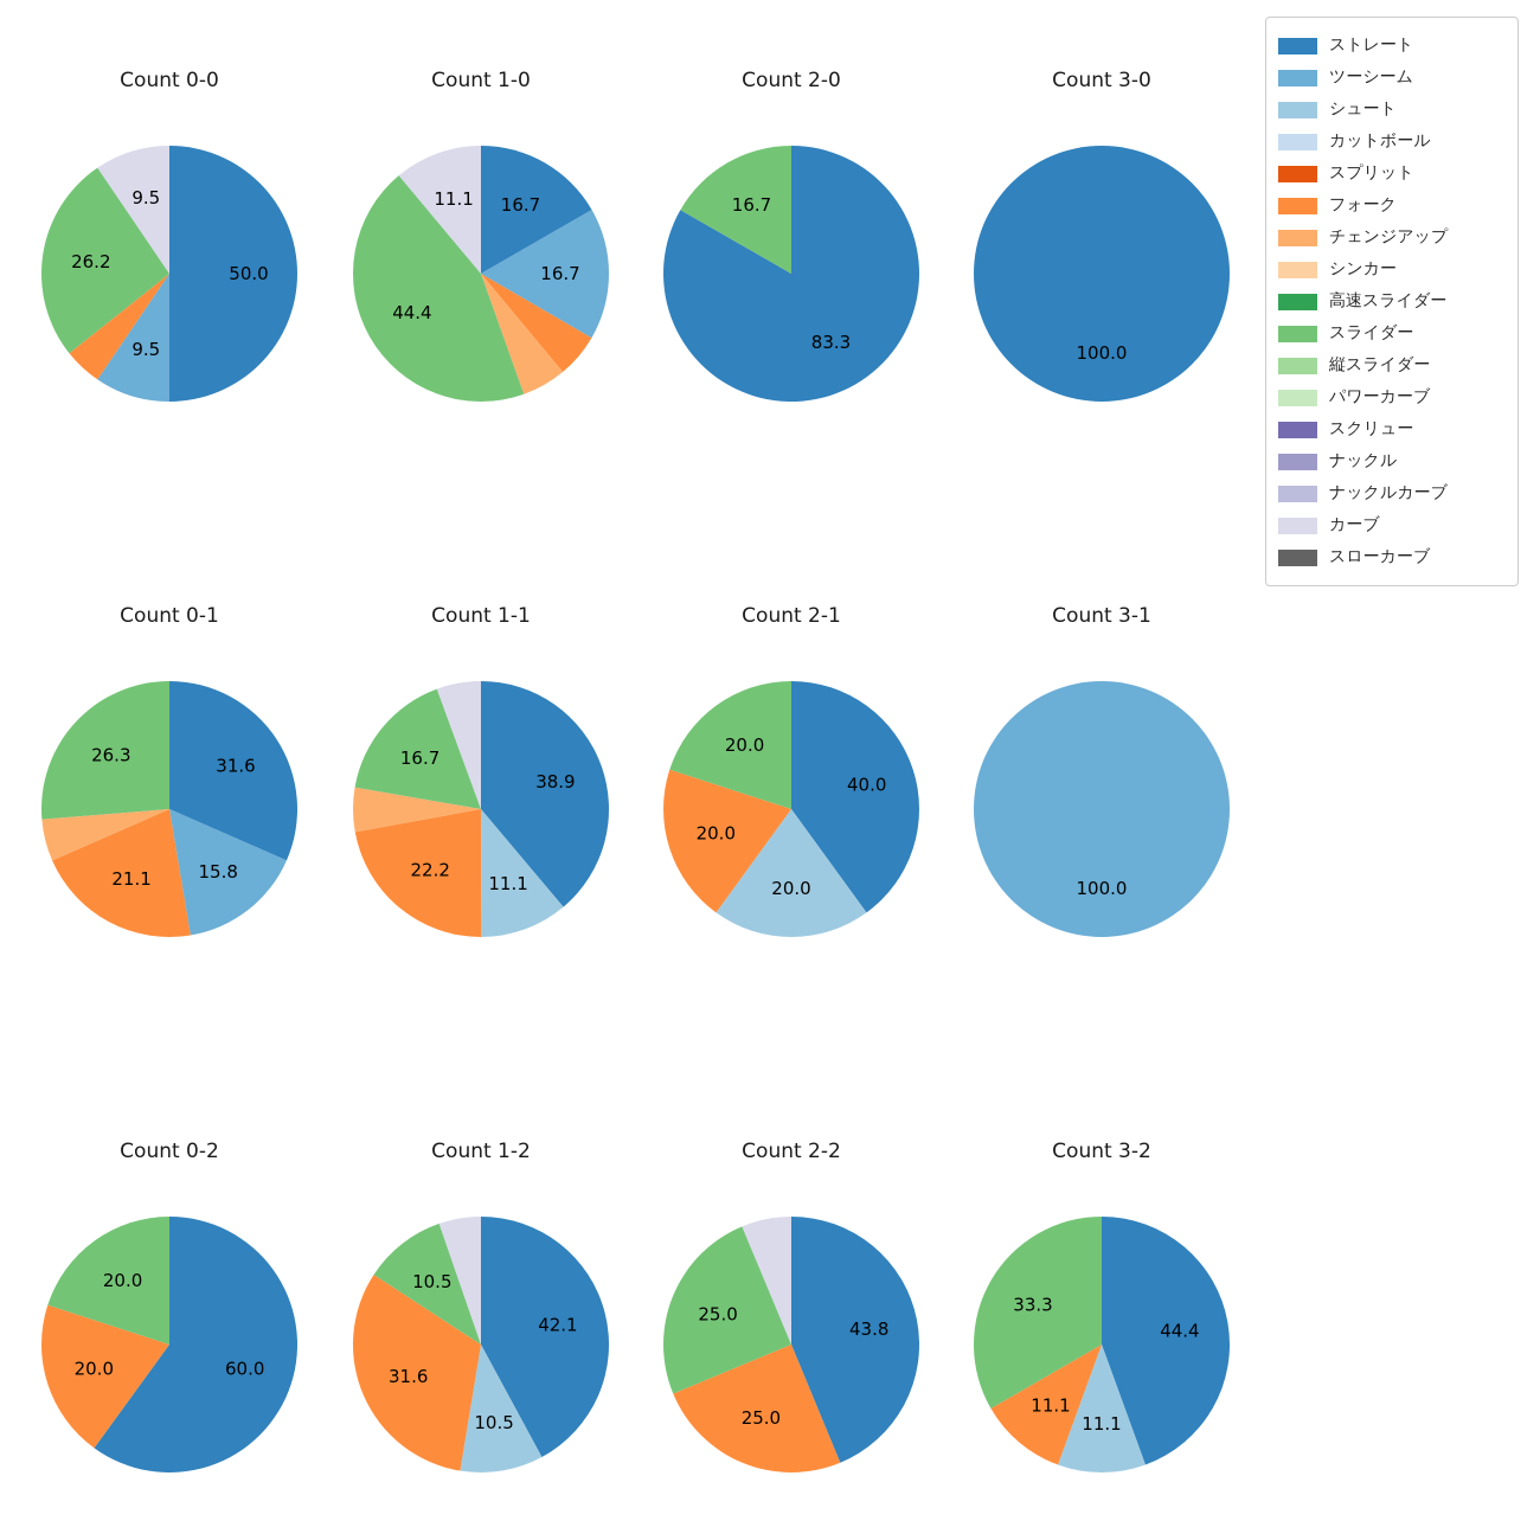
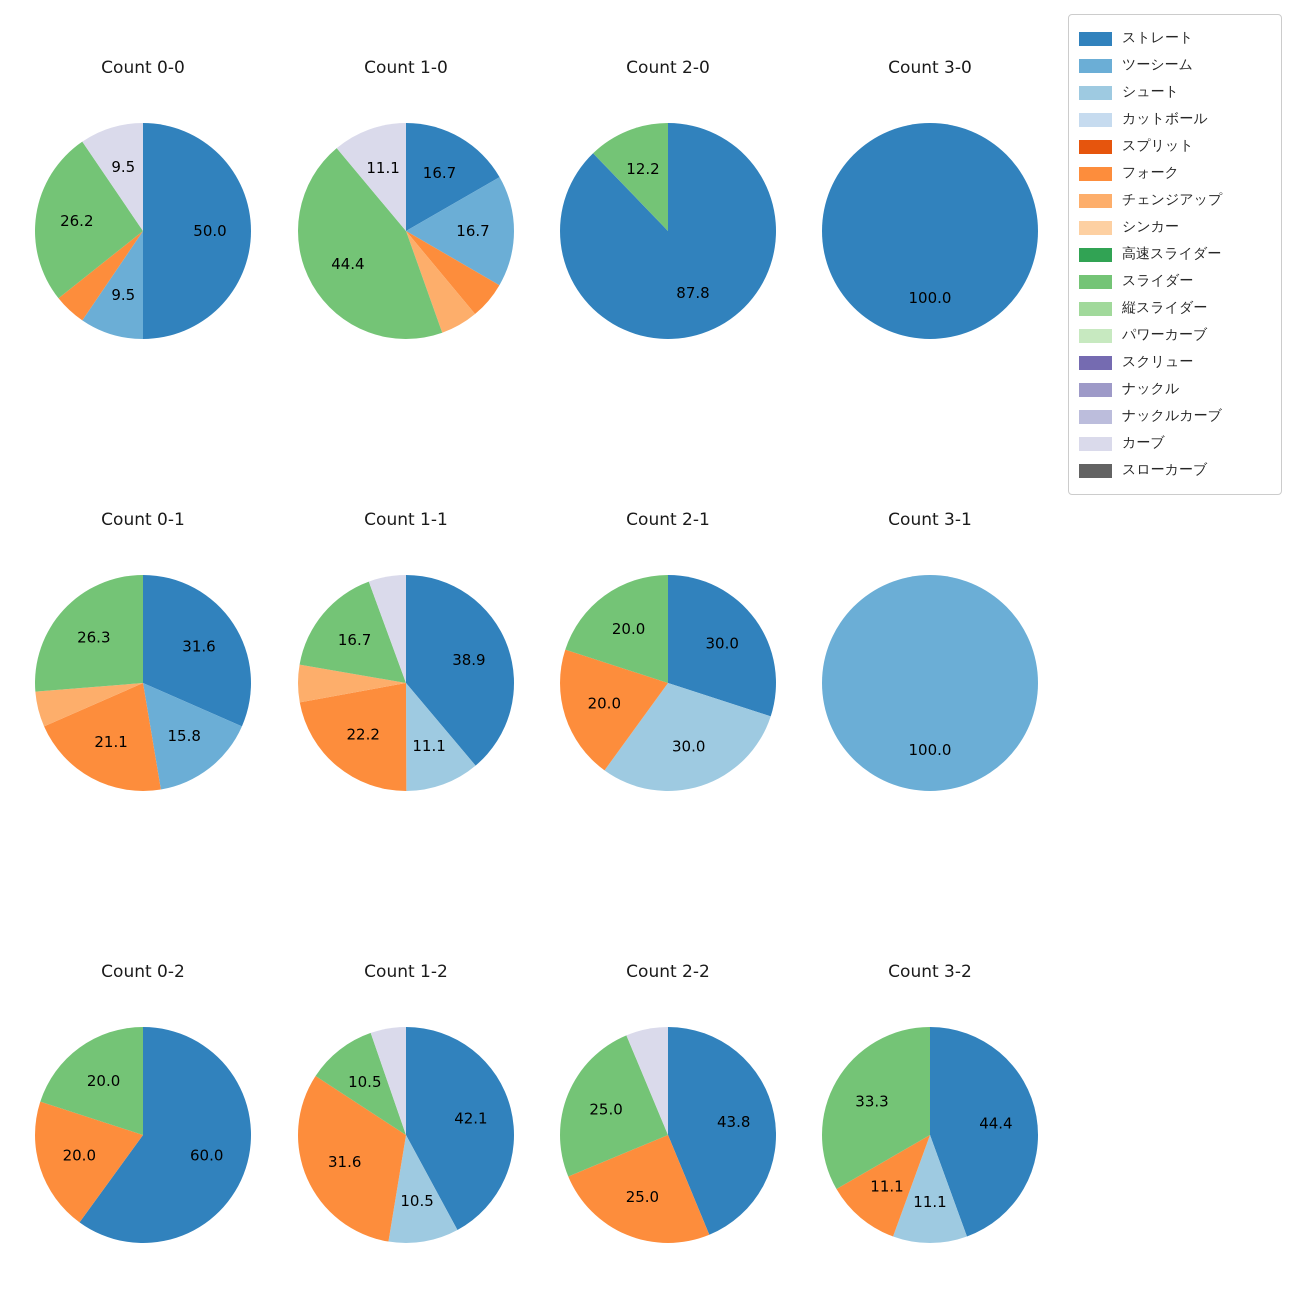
Count 2-0/ストレート: 83.3 -> 87.8
Count 2-0/スライダー: 16.7 -> 12.2
Count 2-1/ストレート: 40.0 -> 30.0
Count 2-1/シュート: 20.0 -> 30.0
